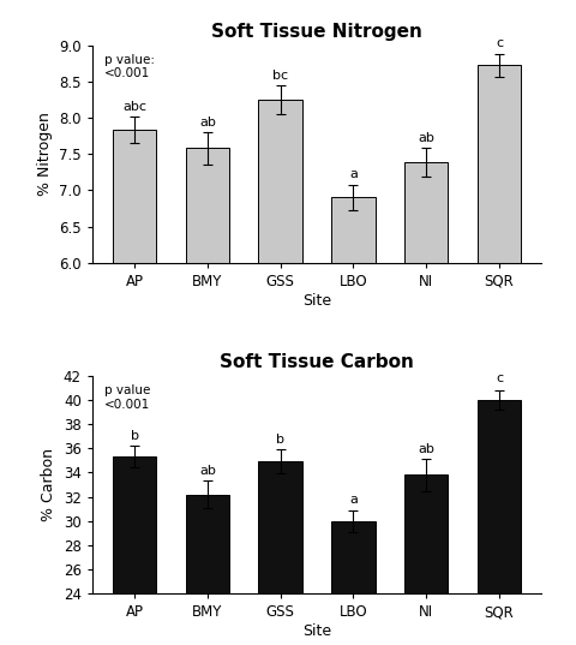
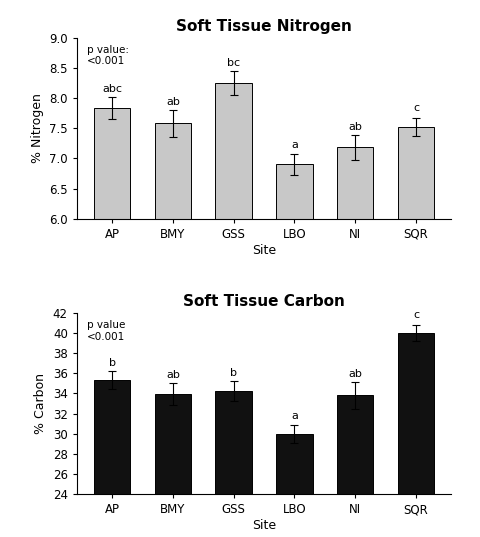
Soft Tissue Nitrogen/NI: 7.38 -> 7.18
Soft Tissue Nitrogen/SQR: 8.72 -> 7.52
Soft Tissue Carbon/BMY: 32.2 -> 33.9
Soft Tissue Carbon/GSS: 34.9 -> 34.2
